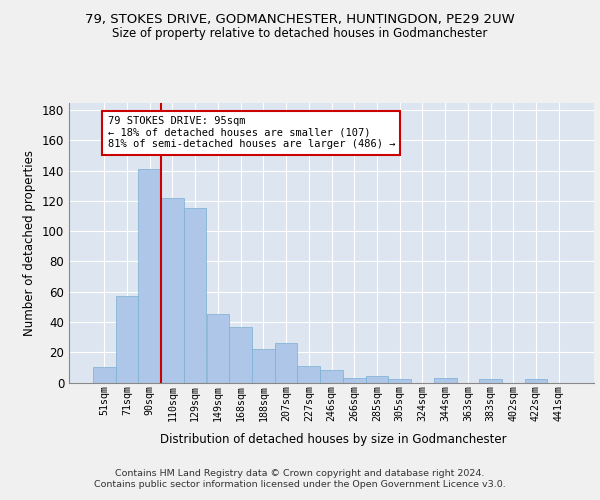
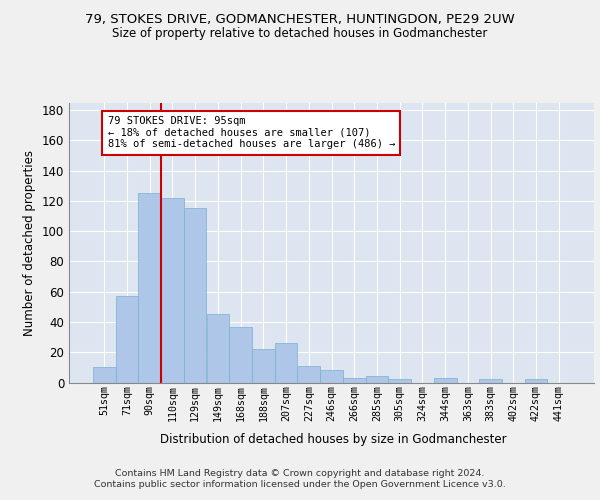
90sqm: 141 -> 125
